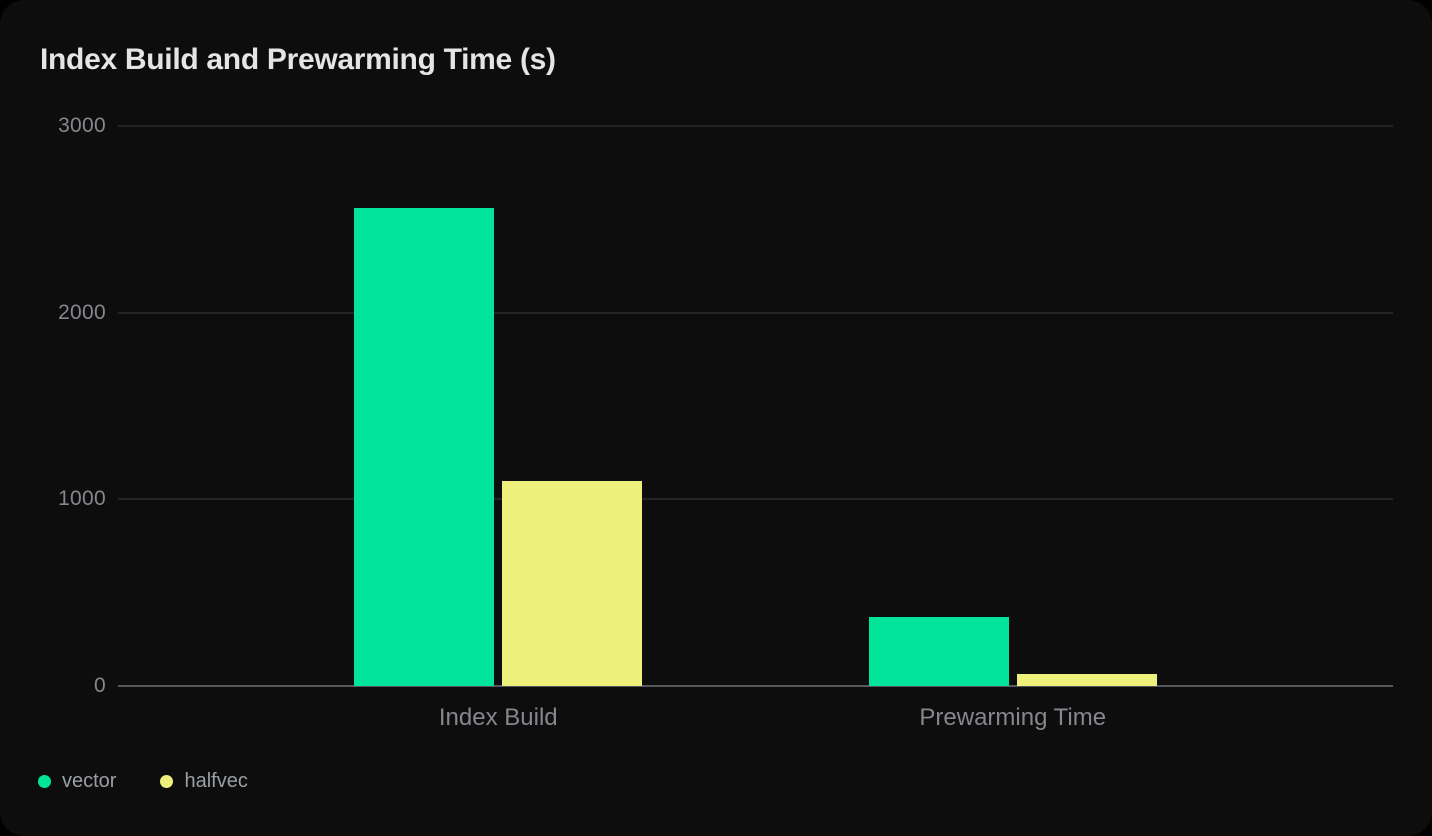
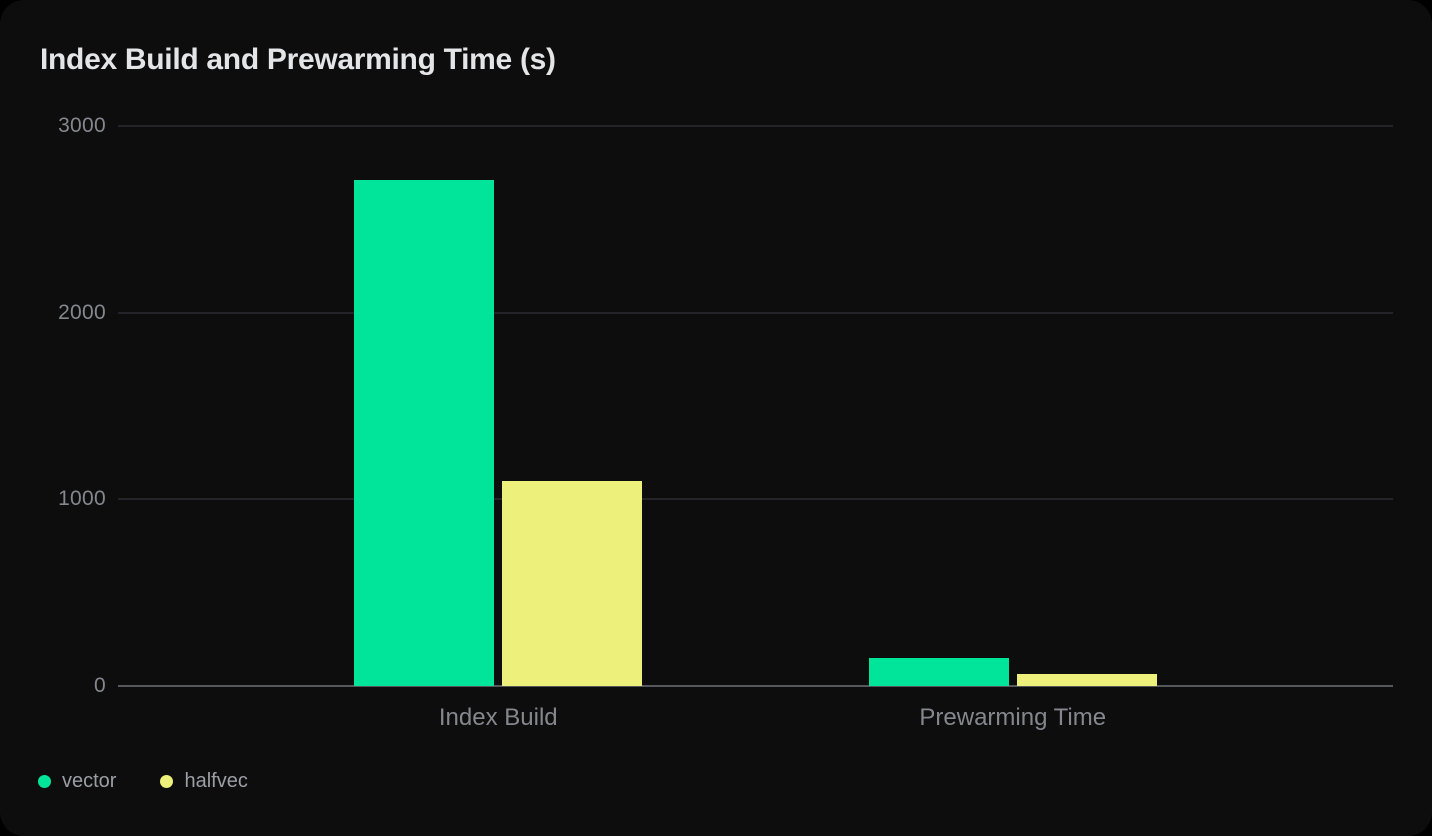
vector/Index Build: 2560 -> 2710
vector/Prewarming Time: 370 -> 150
